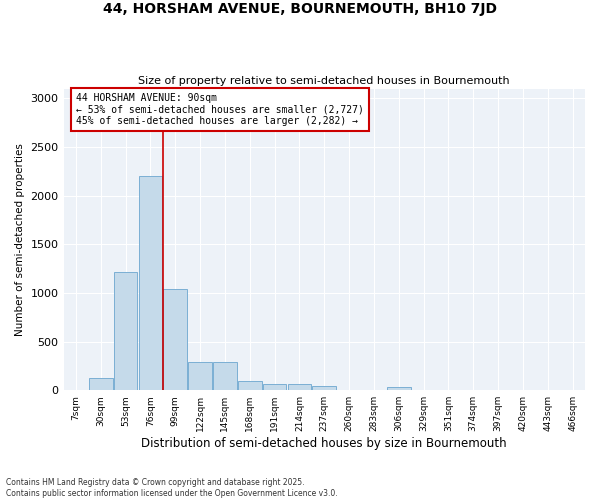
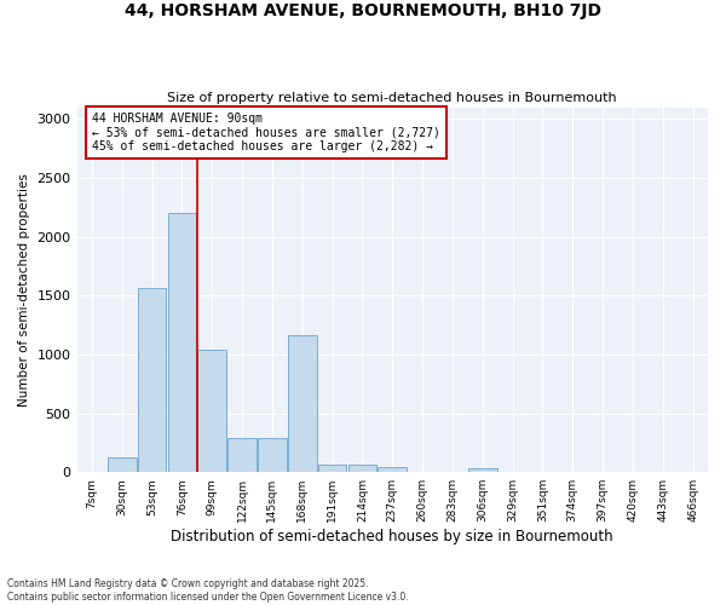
53sqm: 1220 -> 1560
168sqm: 90 -> 1160
